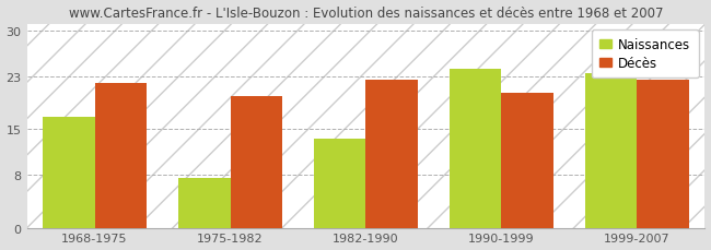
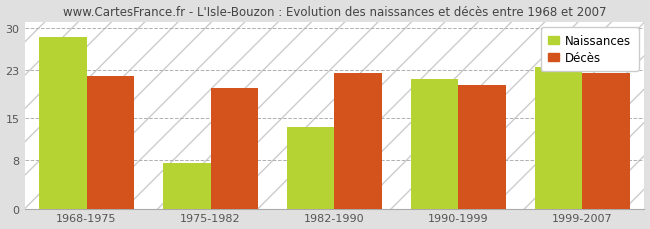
Naissances/1968-1975: 16.8 -> 28.5
Naissances/1990-1999: 24.2 -> 21.5
